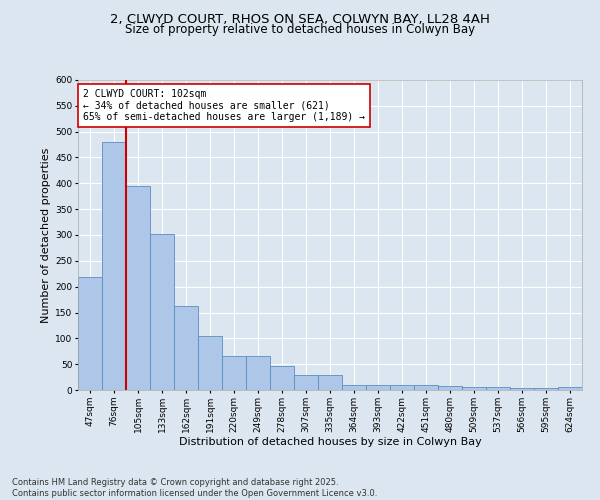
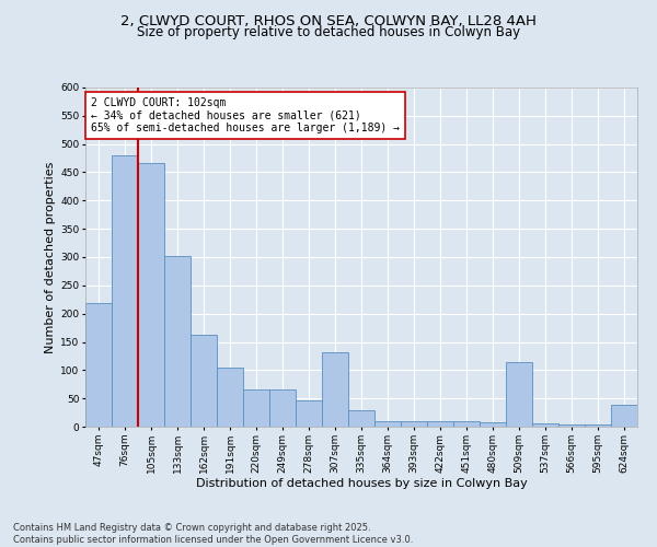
105sqm: 395 -> 466
307sqm: 30 -> 132
509sqm: 5 -> 114
624sqm: 5 -> 38
